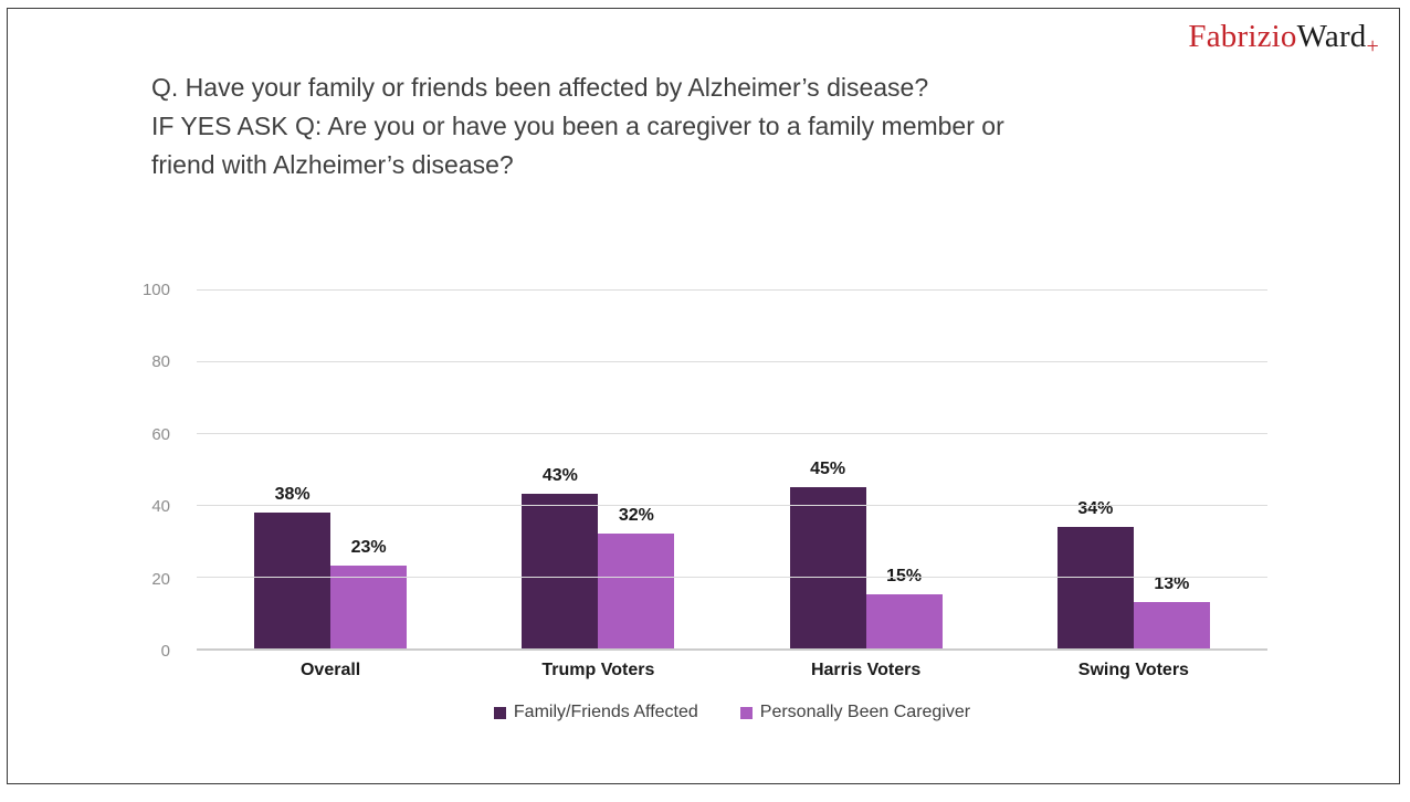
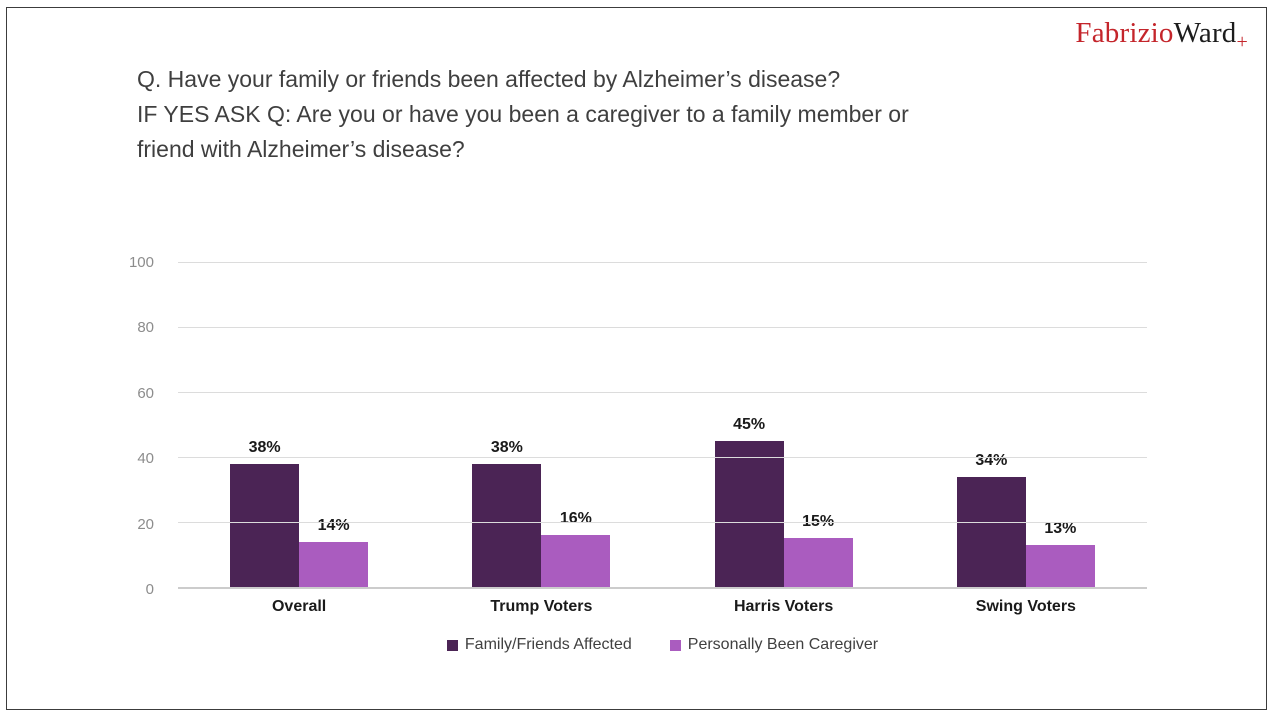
Personally Been Caregiver/Overall: 23% -> 14%
Family/Friends Affected/Trump Voters: 43% -> 38%
Personally Been Caregiver/Trump Voters: 32% -> 16%
